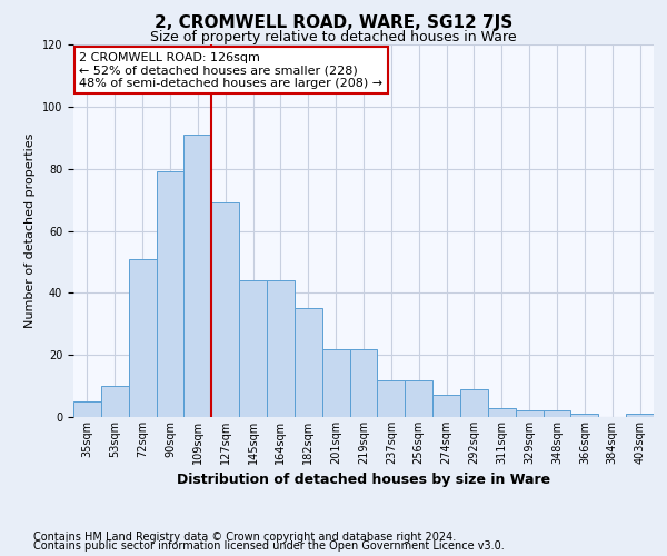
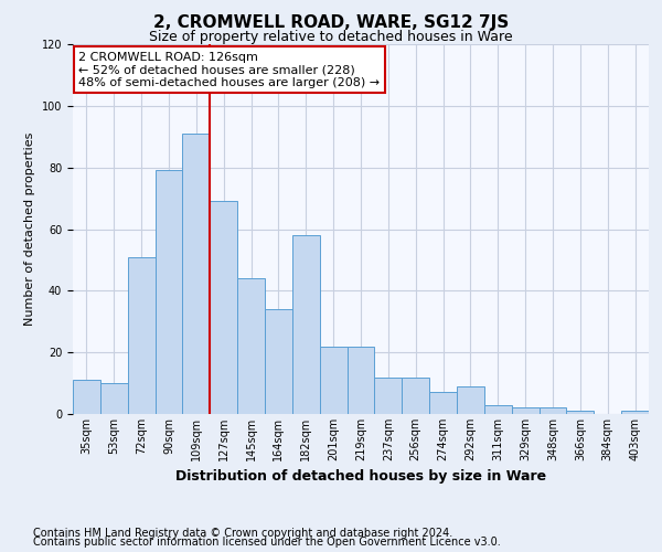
35sqm: 5 -> 11
164sqm: 44 -> 34
182sqm: 35 -> 58
